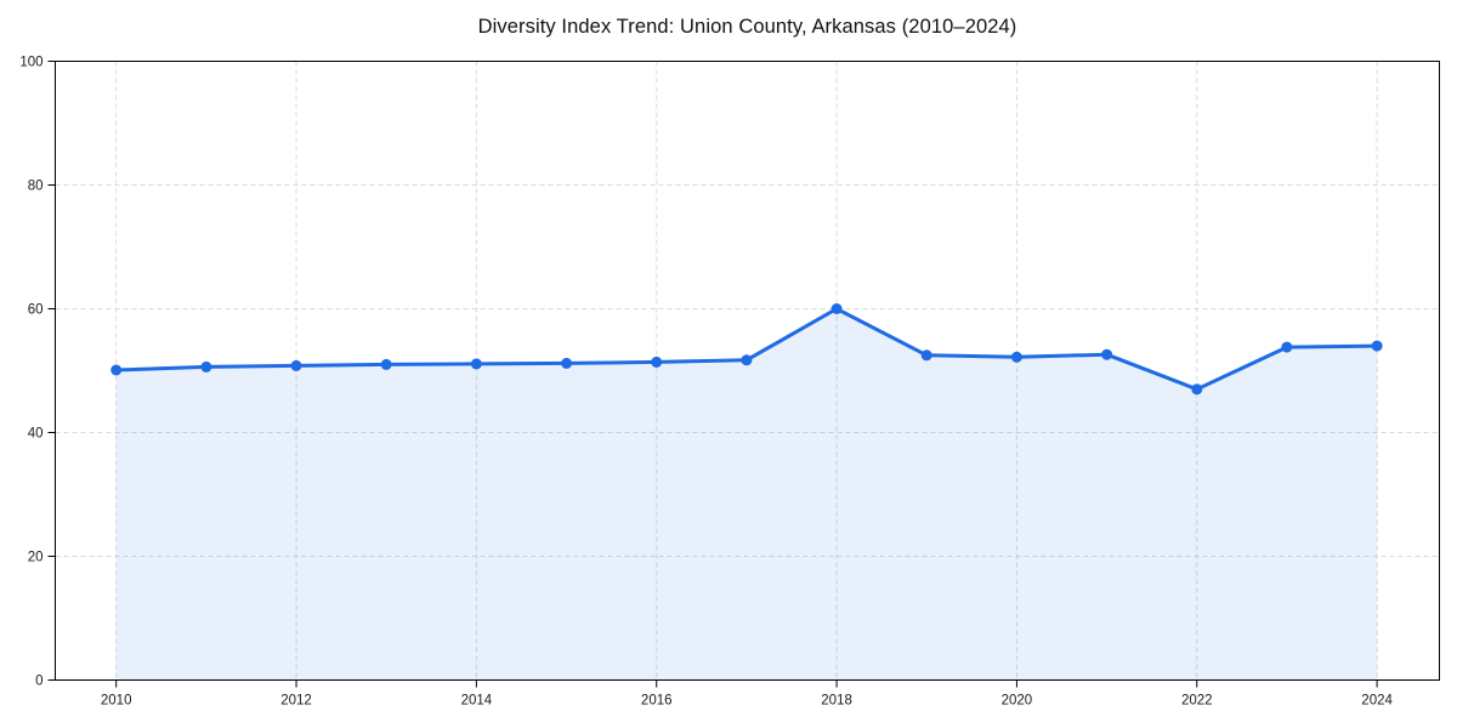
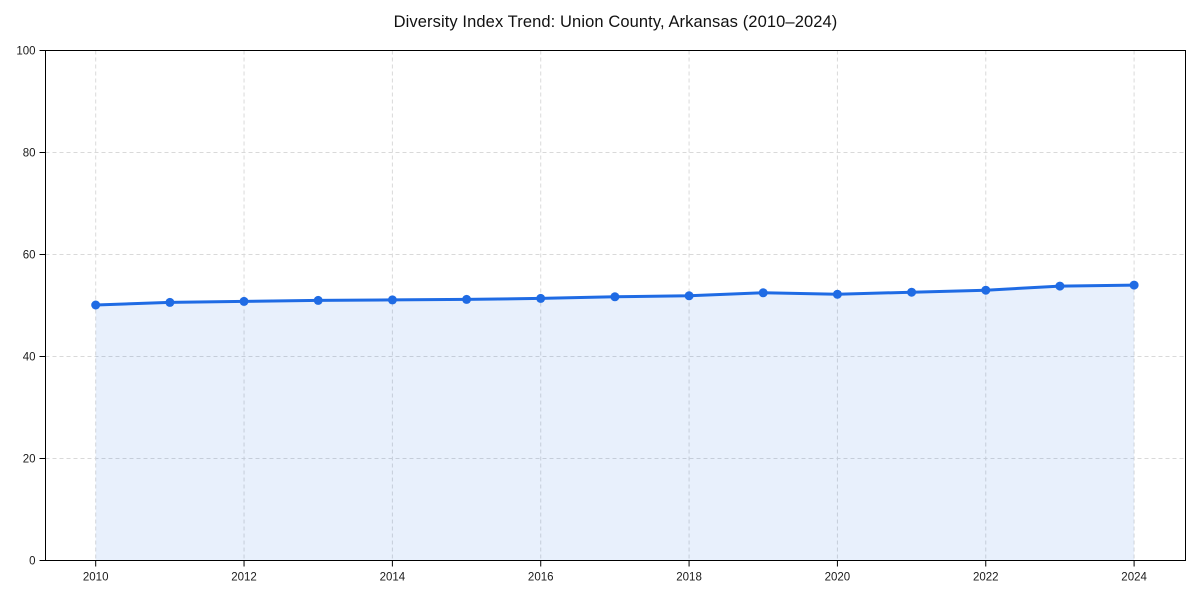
2018: 60 -> 52
2022: 47 -> 53
